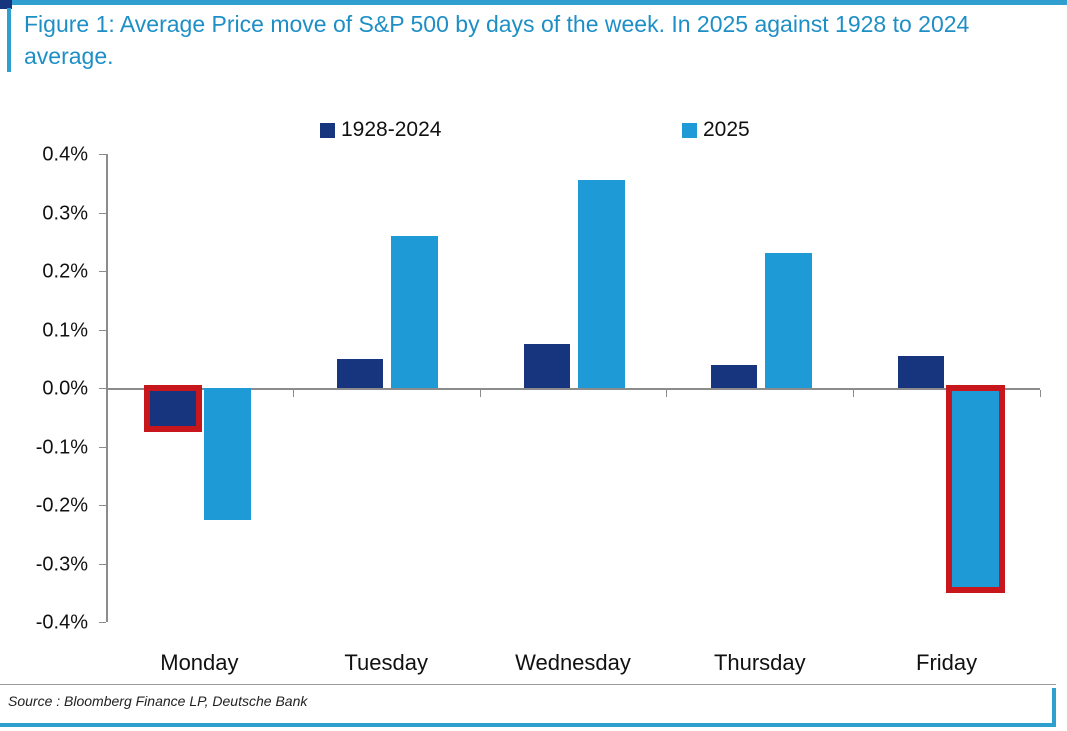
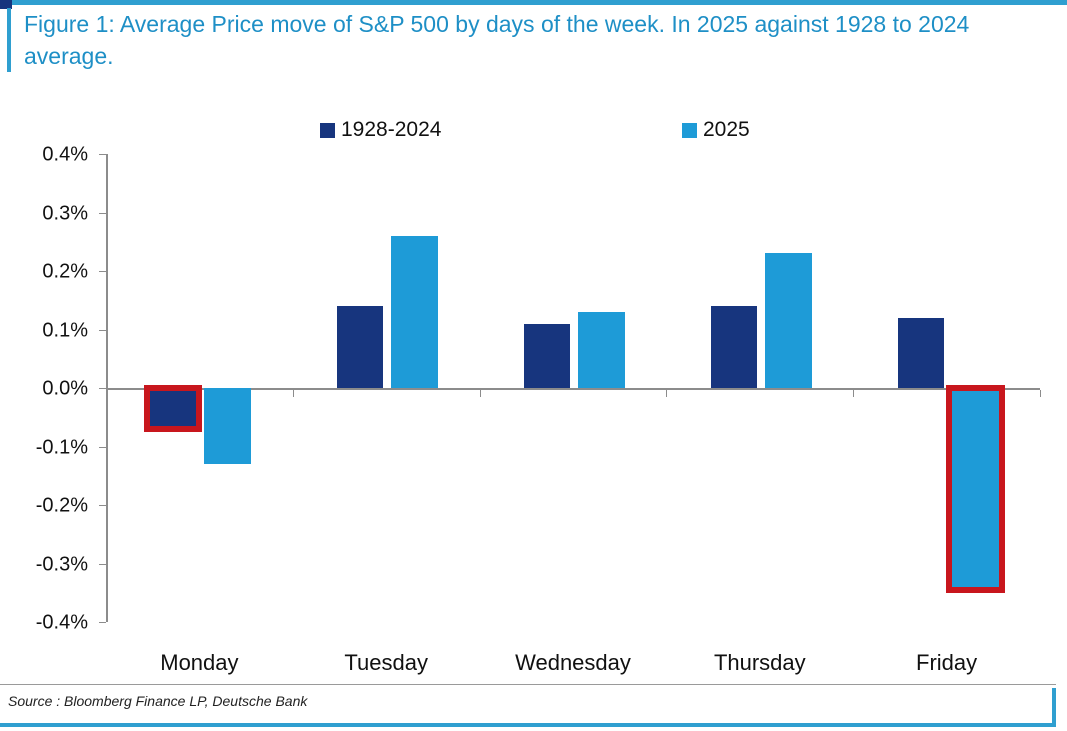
2025/Monday: -0.23% -> -0.13%
1928-2024/Tuesday: 0.05% -> 0.14%
1928-2024/Wednesday: 0.07% -> 0.11%
2025/Wednesday: 0.35% -> 0.13%
1928-2024/Thursday: 0.04% -> 0.14%
1928-2024/Friday: 0.06% -> 0.12%
